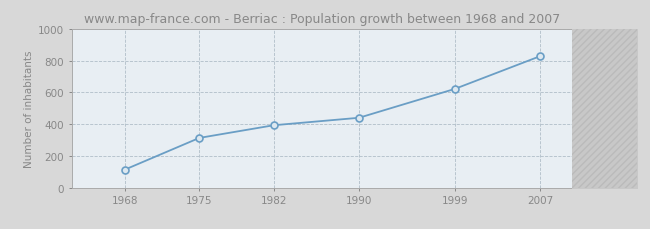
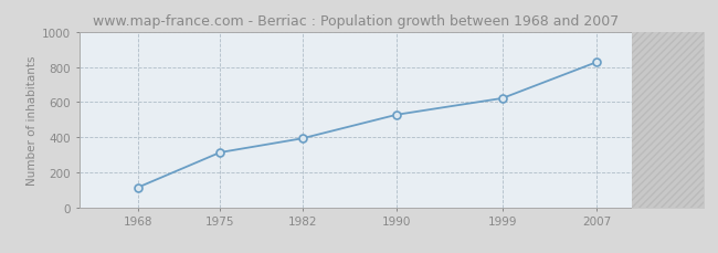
1990: 440 -> 530
